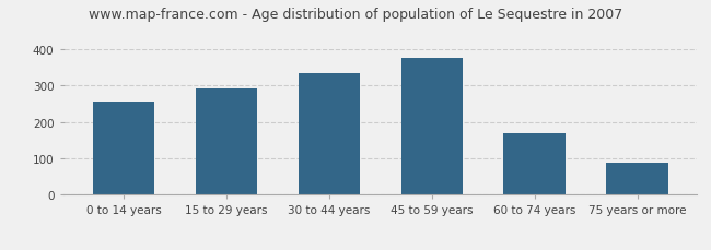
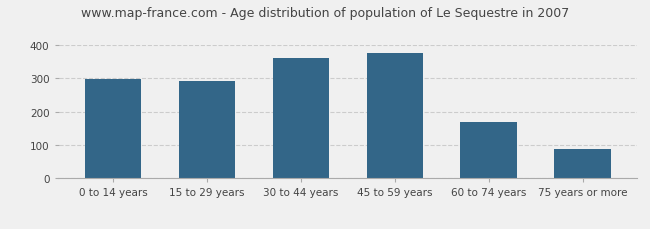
0 to 14 years: 255 -> 298
30 to 44 years: 335 -> 362
